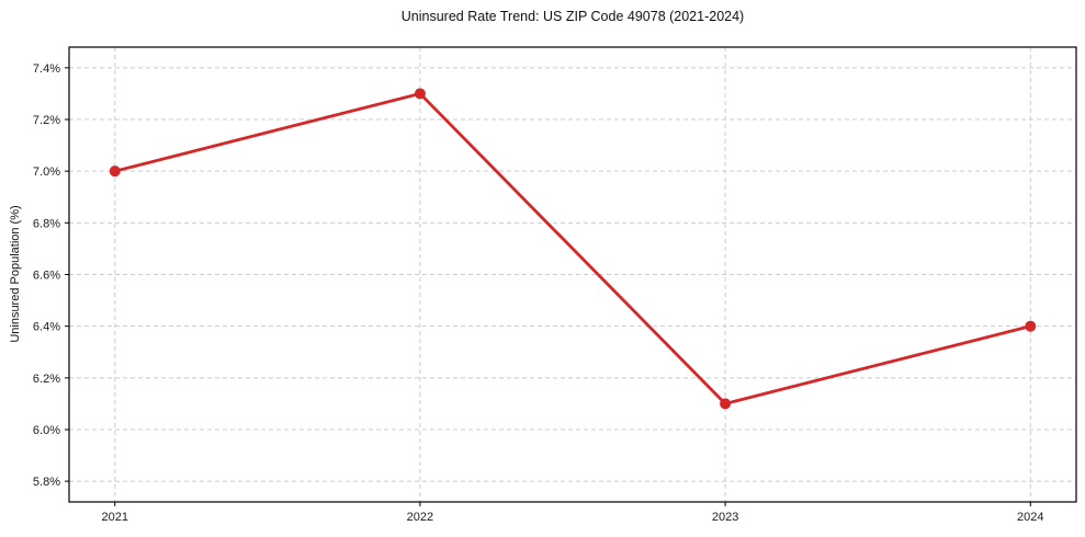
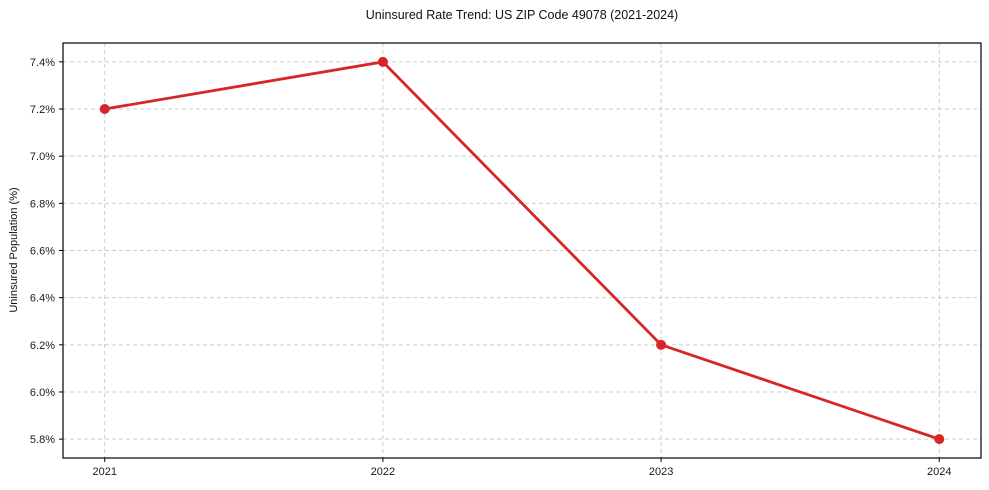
2021: 7.0% -> 7.2%
2022: 7.3% -> 7.4%
2023: 6.1% -> 6.2%
2024: 6.4% -> 5.8%
